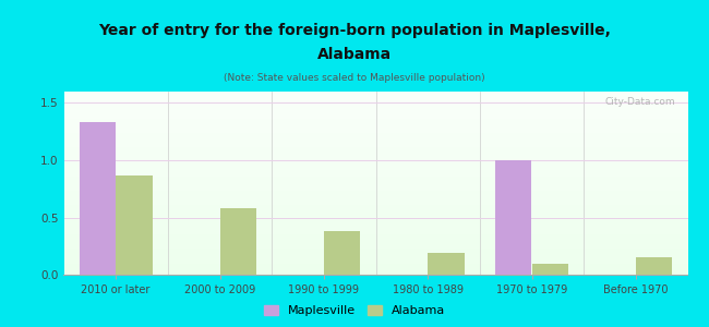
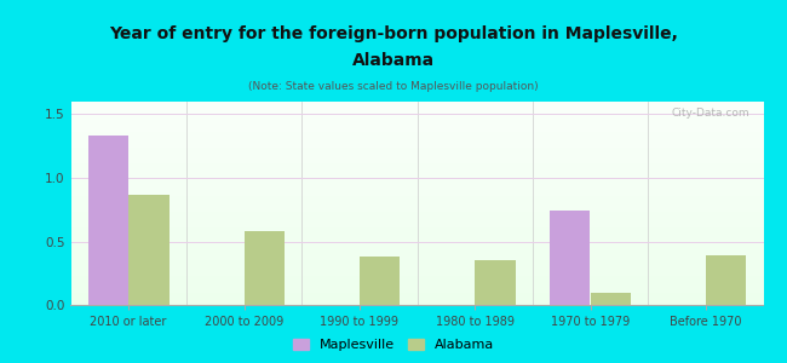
Alabama/1980 to 1989: 0.19 -> 0.35
Maplesville/1970 to 1979: 1.00 -> 0.74
Alabama/Before 1970: 0.15 -> 0.39
